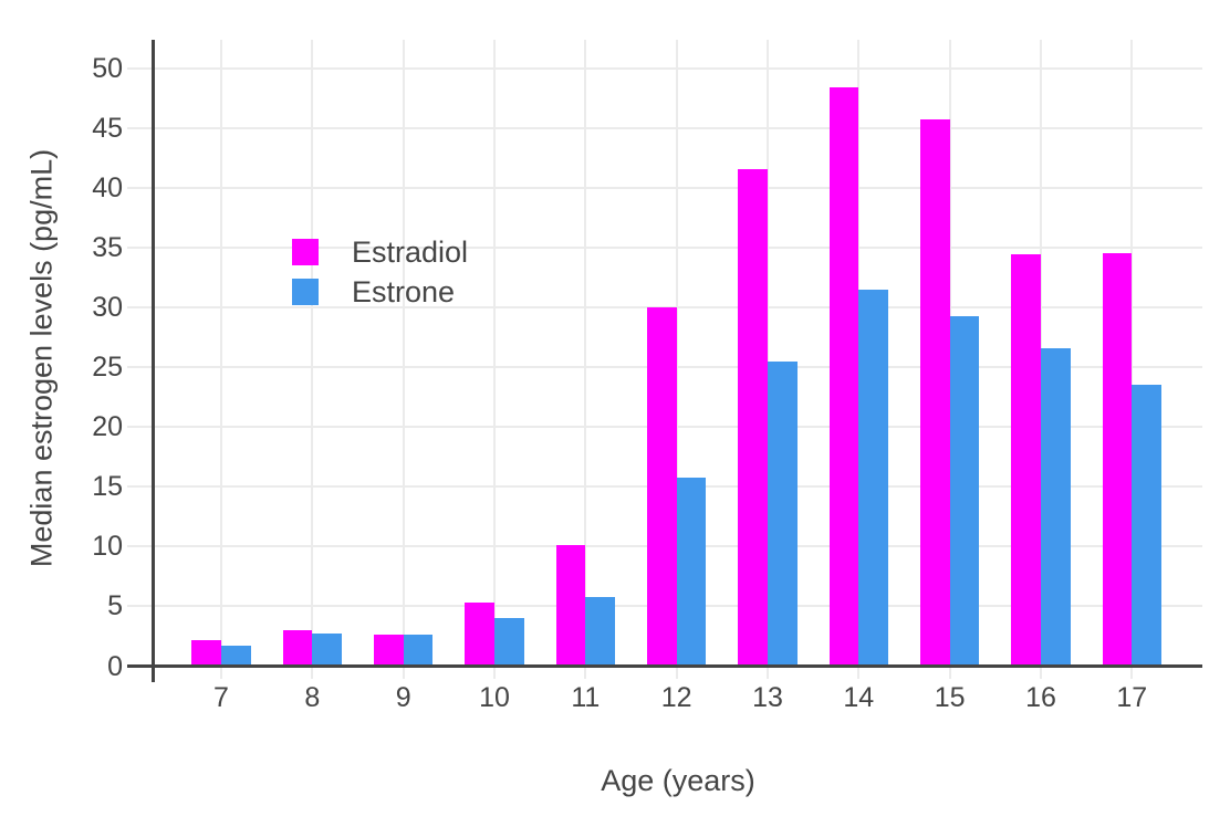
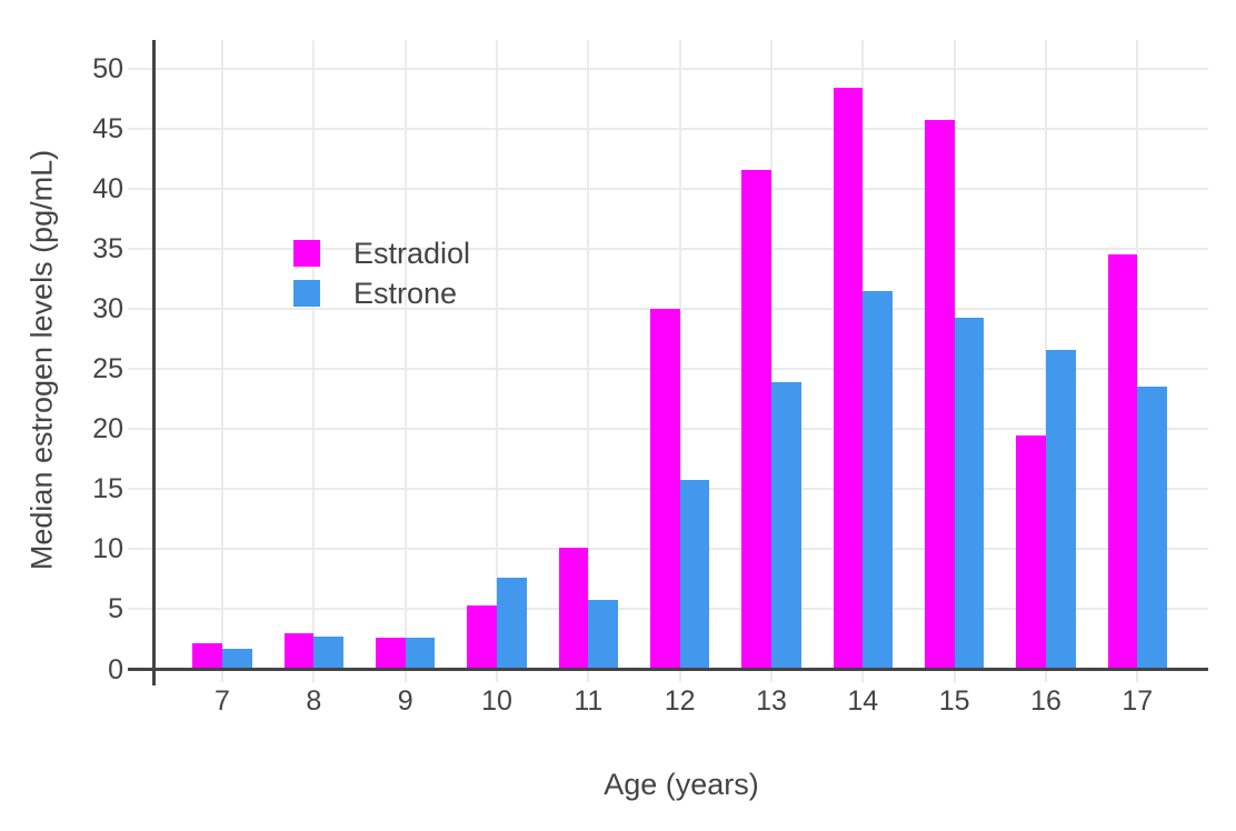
Estrone/10: 4.0 -> 7.6
Estrone/13: 25.5 -> 23.9
Estradiol/16: 34.5 -> 19.5
